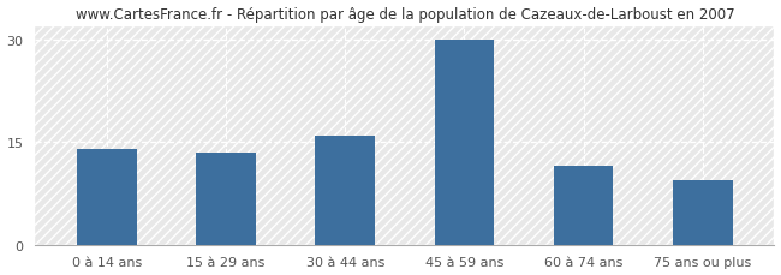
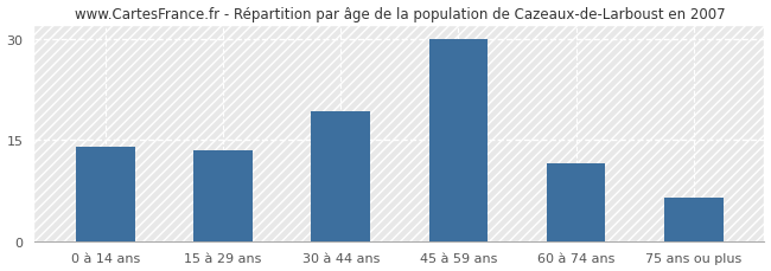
30 à 44 ans: 16.0 -> 19.2
75 ans ou plus: 9.5 -> 6.4
